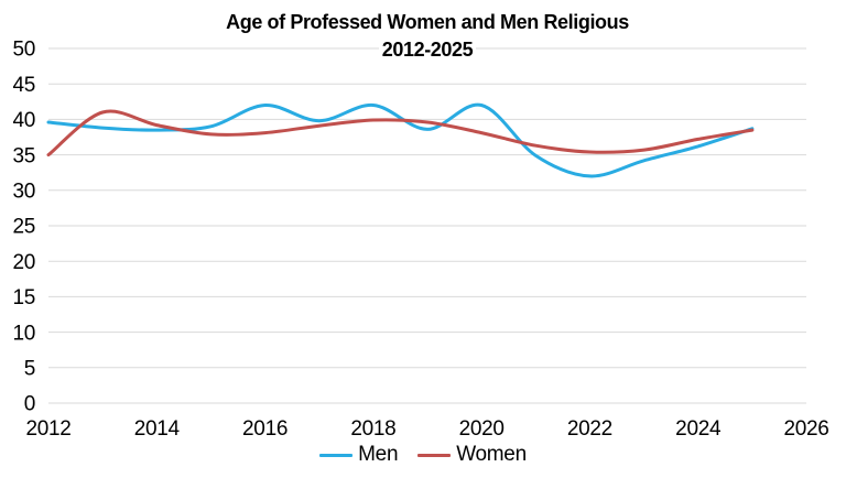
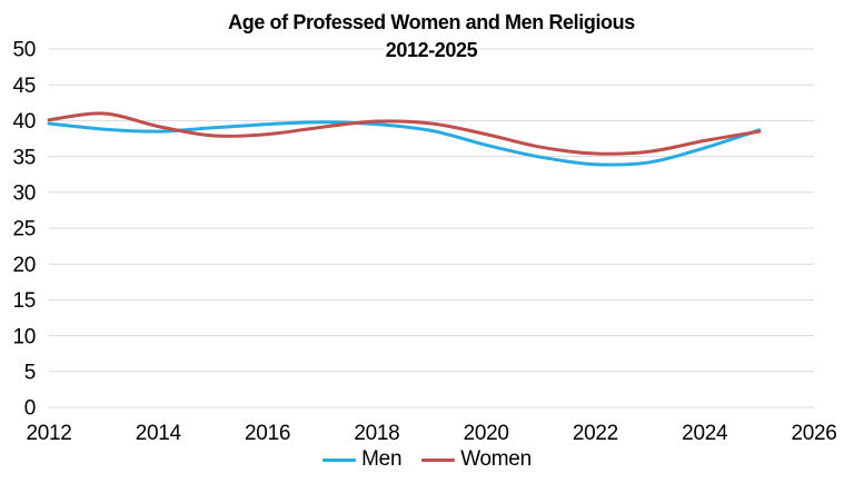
Women/2012: 35 -> 40
Men/2016: 42 -> 40
Men/2018: 42 -> 40
Men/2020: 42 -> 37
Men/2022: 32 -> 34
